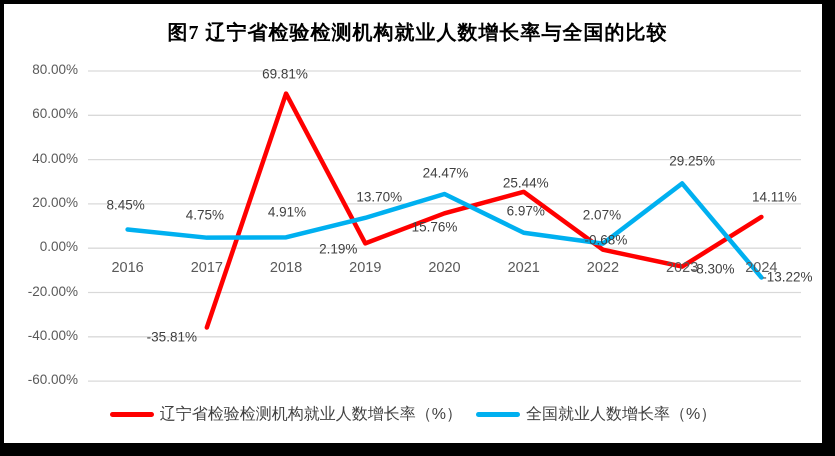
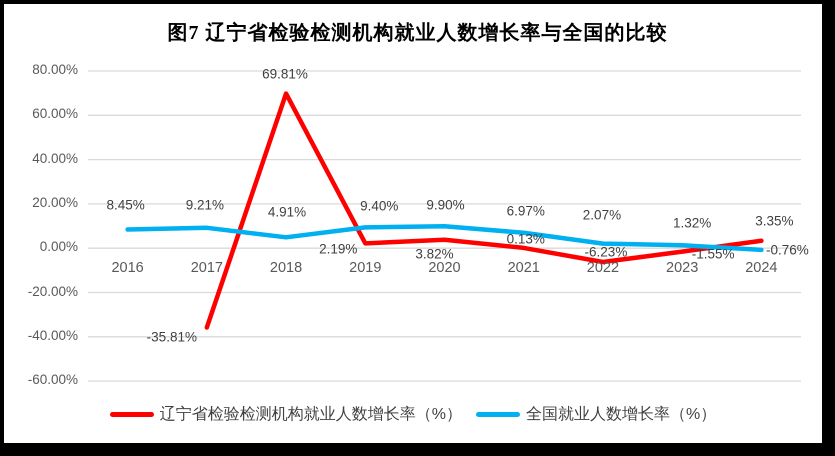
全国就业人数增长率（%）/2017: 4.75% -> 9.21%
全国就业人数增长率（%）/2019: 13.70% -> 9.40%
辽宁省检验检测机构就业人数增长率（%）/2020: 15.76% -> 3.82%
全国就业人数增长率（%）/2020: 24.47% -> 9.90%
辽宁省检验检测机构就业人数增长率（%）/2021: 25.44% -> 0.13%
辽宁省检验检测机构就业人数增长率（%）/2022: -0.68% -> -6.23%
辽宁省检验检测机构就业人数增长率（%）/2023: -8.30% -> -1.55%
全国就业人数增长率（%）/2023: 29.25% -> 1.32%
辽宁省检验检测机构就业人数增长率（%）/2024: 14.11% -> 3.35%
全国就业人数增长率（%）/2024: -13.22% -> -0.76%
